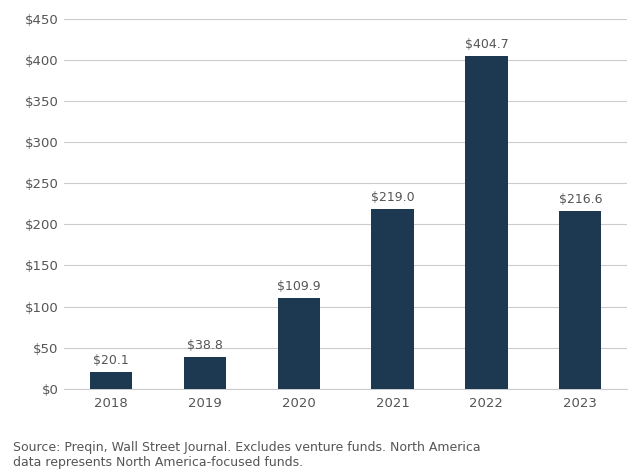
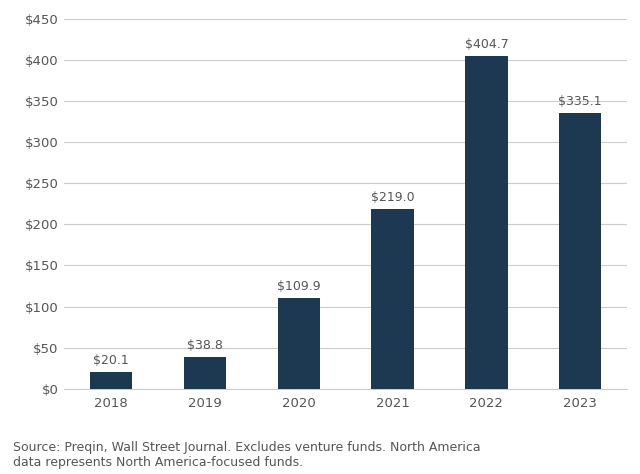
2023: $216.6 -> $335.1
